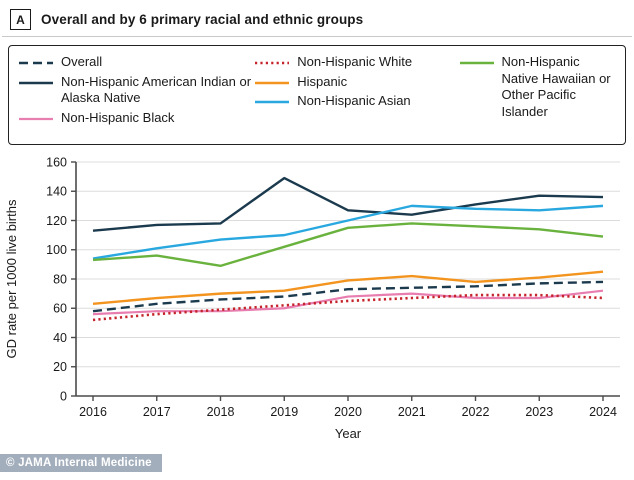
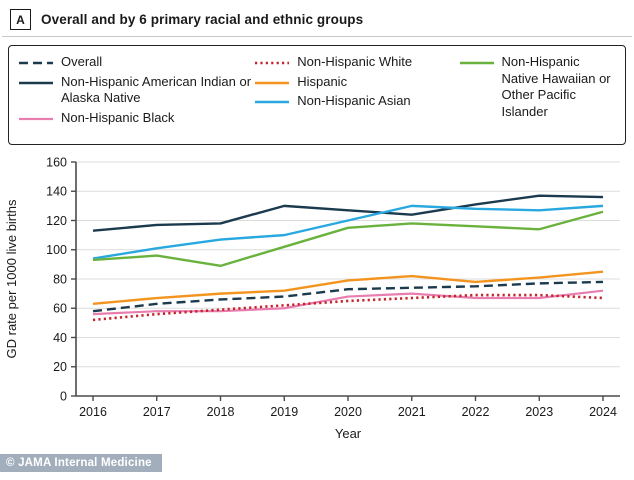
Non-Hispanic American Indian or Alaska Native/2019: 149 -> 130
Non-Hispanic Native Hawaiian or Other Pacific Islander/2024: 109 -> 126
